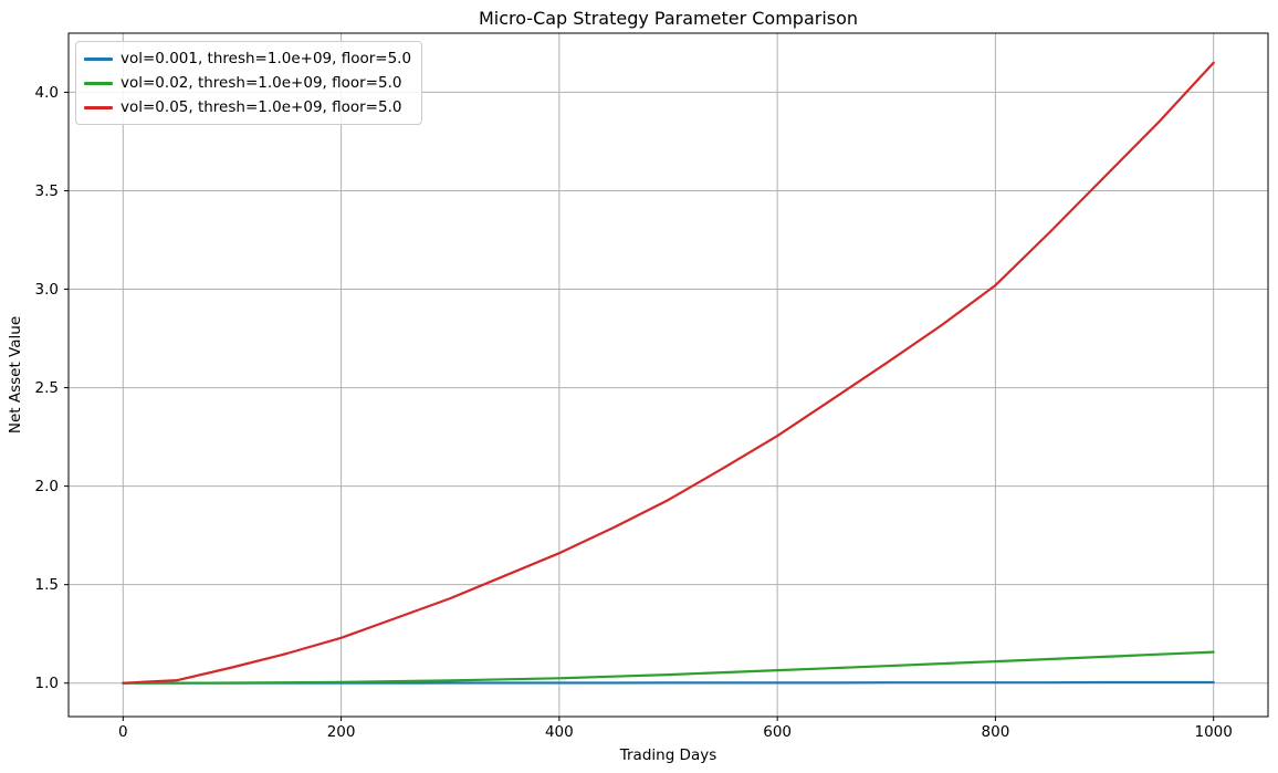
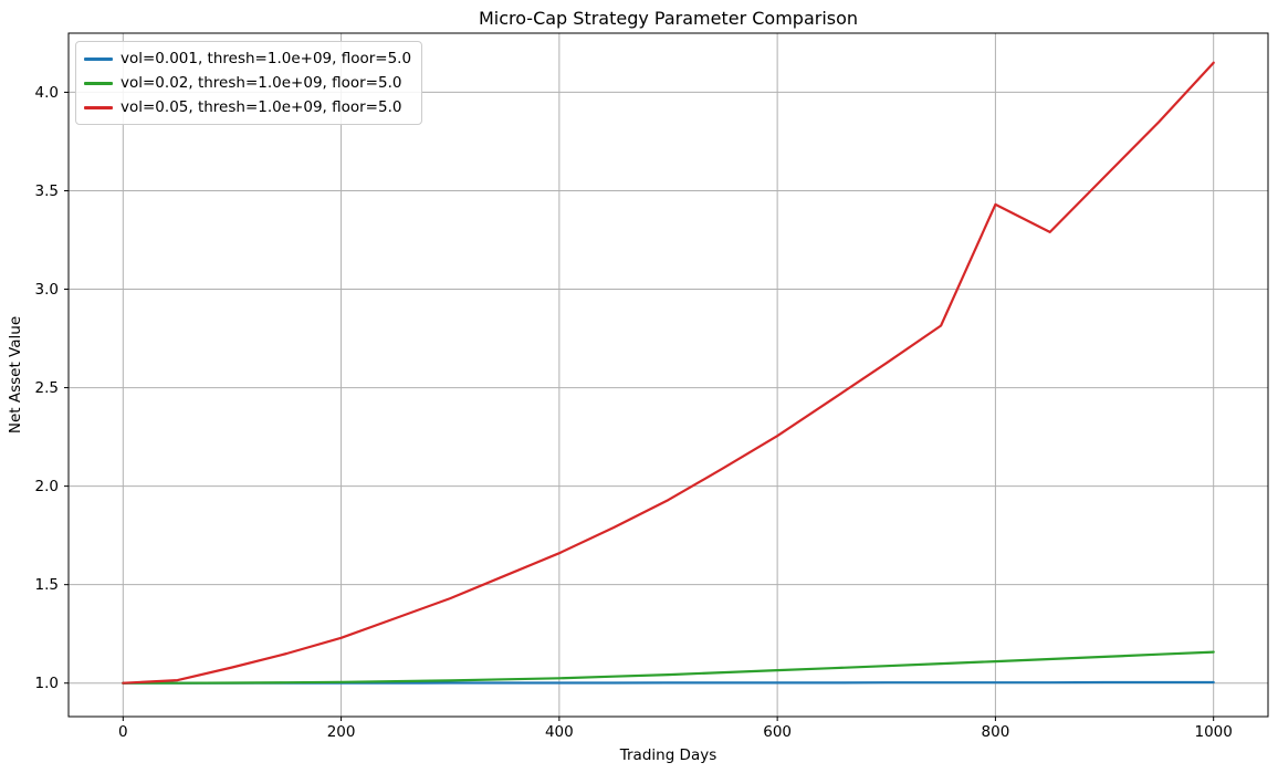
vol=0.05, thresh=1.0e+09, floor=5.0/800: 3.02 -> 3.43
